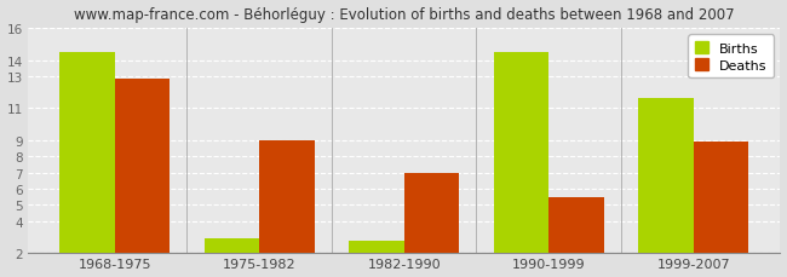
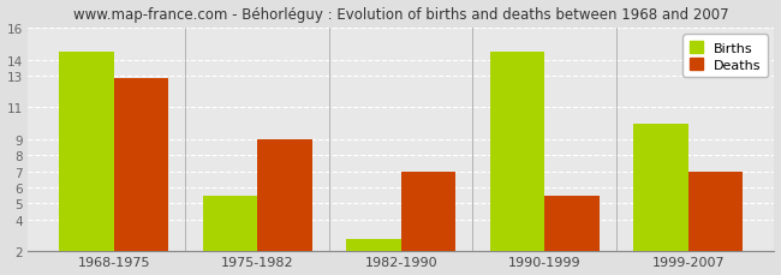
Births/1975-1982: 2.9 -> 5.5
Births/1999-2007: 11.6 -> 10.0
Deaths/1999-2007: 8.9 -> 7.0
